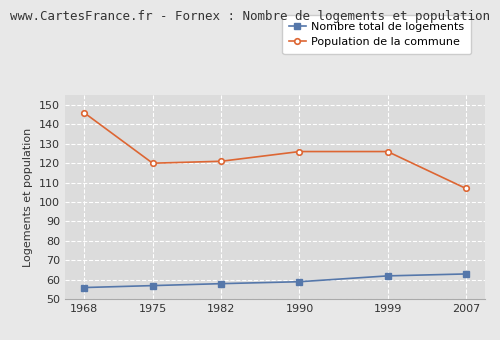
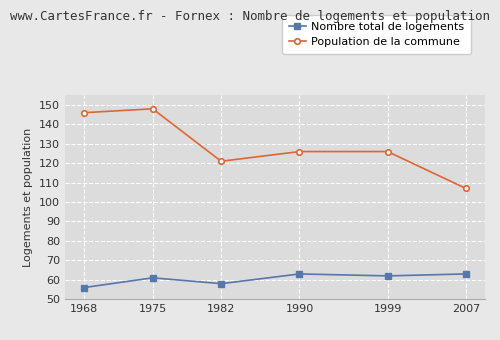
Nombre total de logements/1975: 57 -> 61
Population de la commune/1975: 120 -> 148
Nombre total de logements/1990: 59 -> 63
